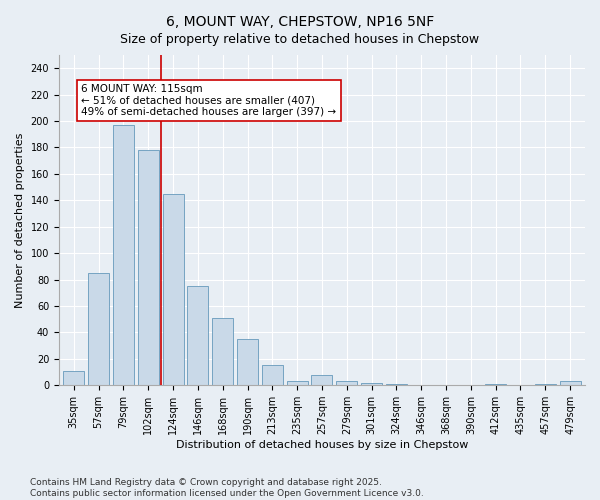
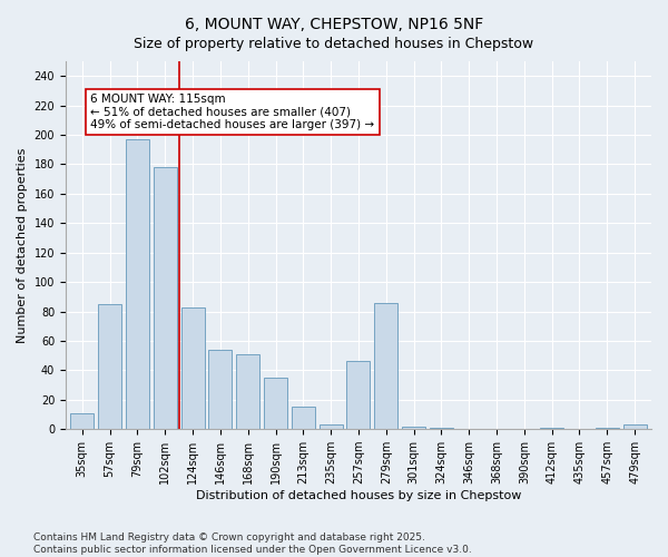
124sqm: 145 -> 83
146sqm: 75 -> 54
257sqm: 8 -> 46
279sqm: 3 -> 86
